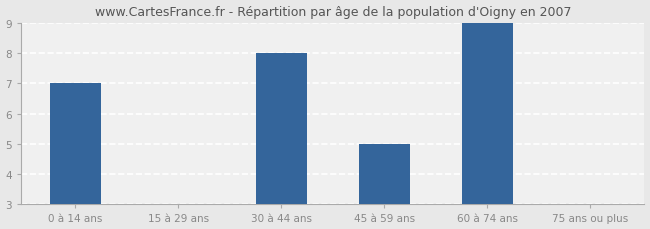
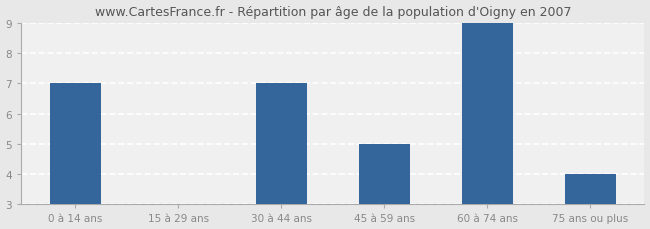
30 à 44 ans: 8 -> 7
75 ans ou plus: 3 -> 4
